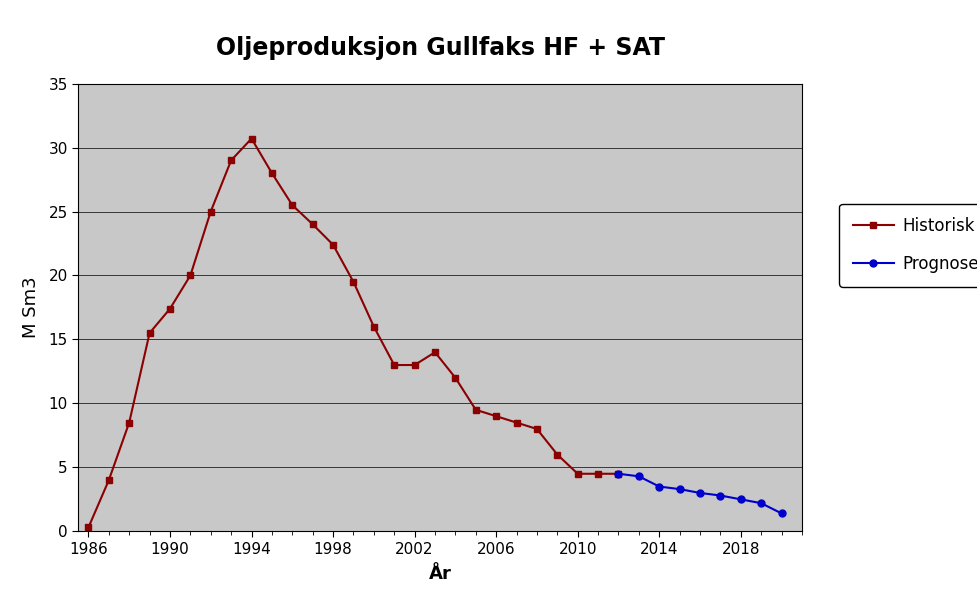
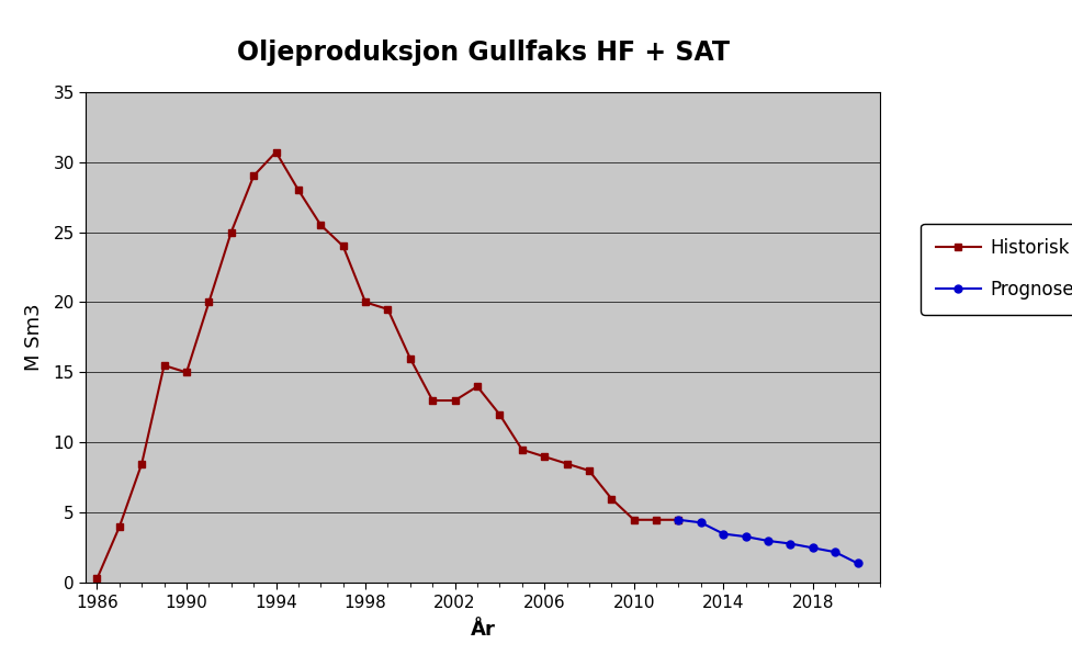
Historisk/1990: 17.4 -> 15.0
Historisk/1998: 22.4 -> 20.0
